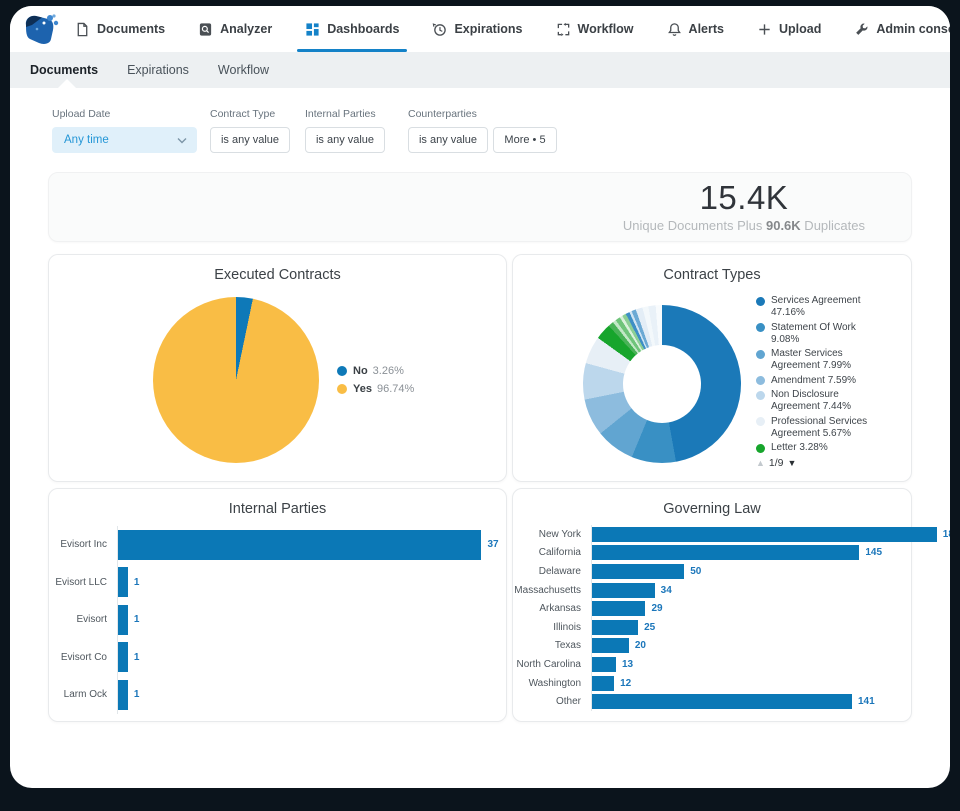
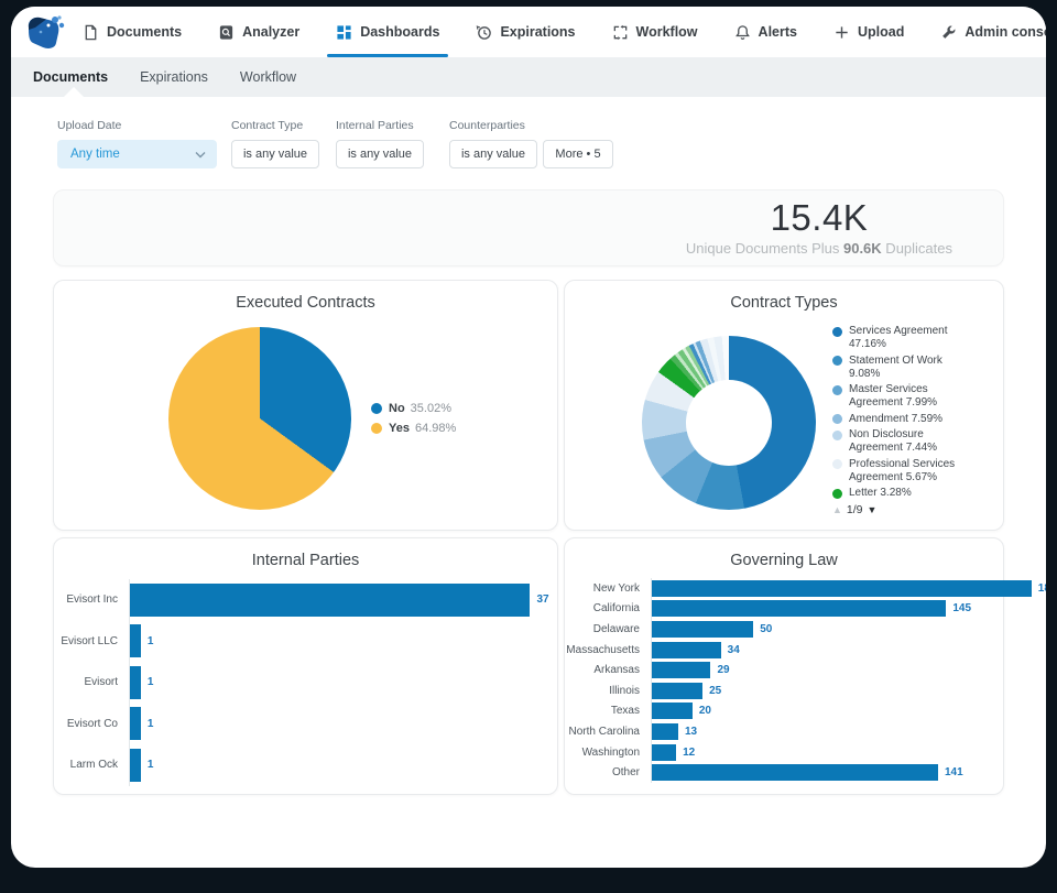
Executed Contracts/No: 3.26% -> 35.02%
Executed Contracts/Yes: 96.74% -> 64.98%
